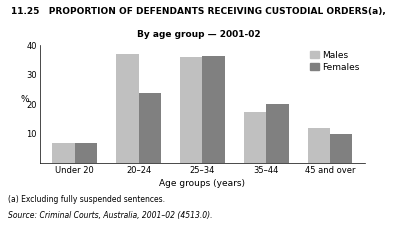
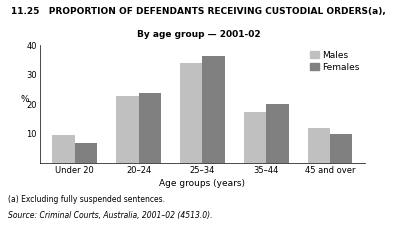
Males/Under 20: 7.0 -> 9.5
Males/20–24: 37.0 -> 23.0
Males/25–34: 36.0 -> 34.0
